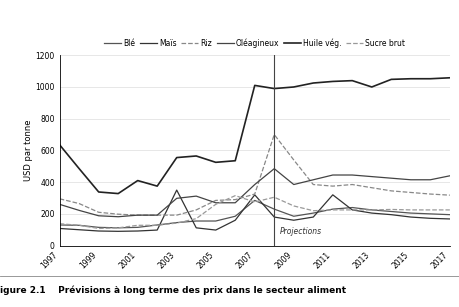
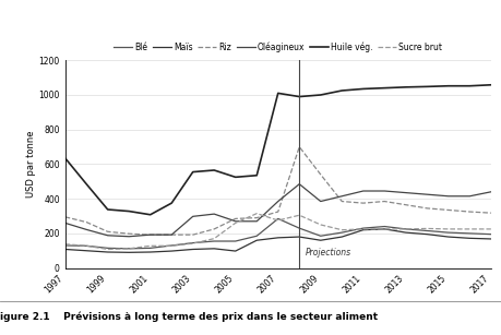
Huile vég./2001: 410 -> 310
Maïs/2003: 350 -> 110
Maïs/2007: 320 -> 180
Maïs/2011: 320 -> 220
Huile vég./2013: 1000 -> 1040
